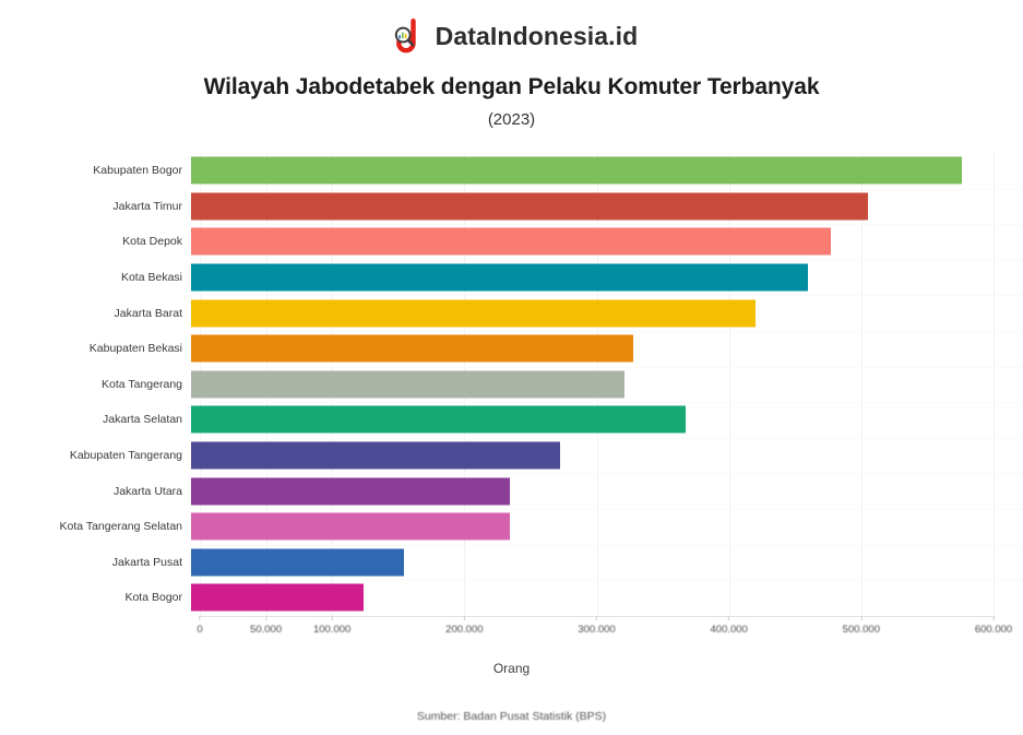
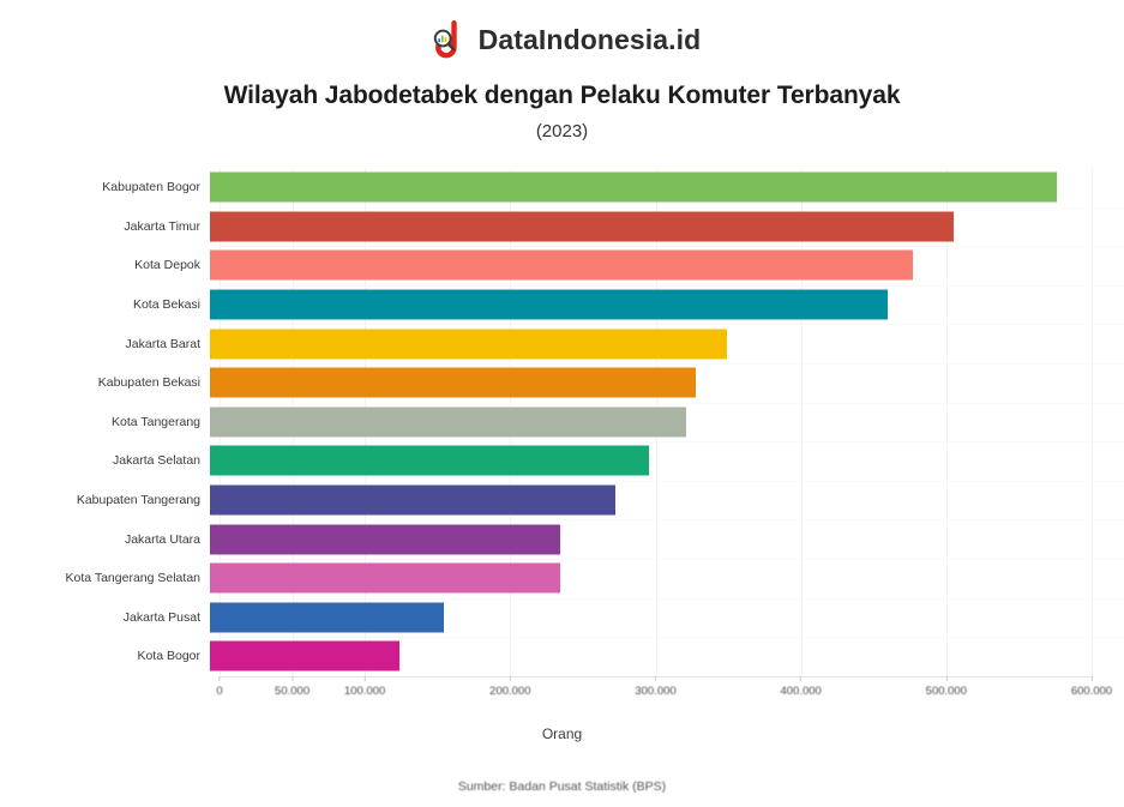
Jakarta Barat: 427000 -> 356000
Jakarta Selatan: 374000 -> 302000
